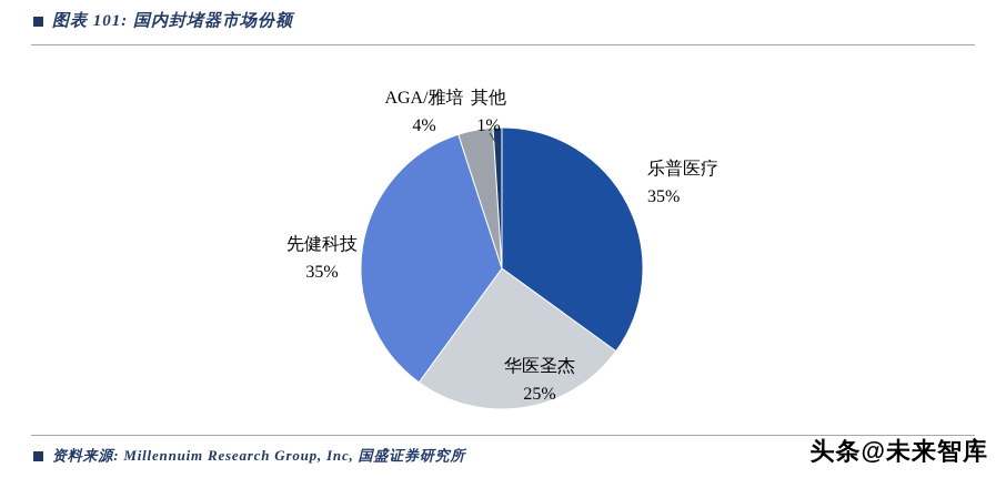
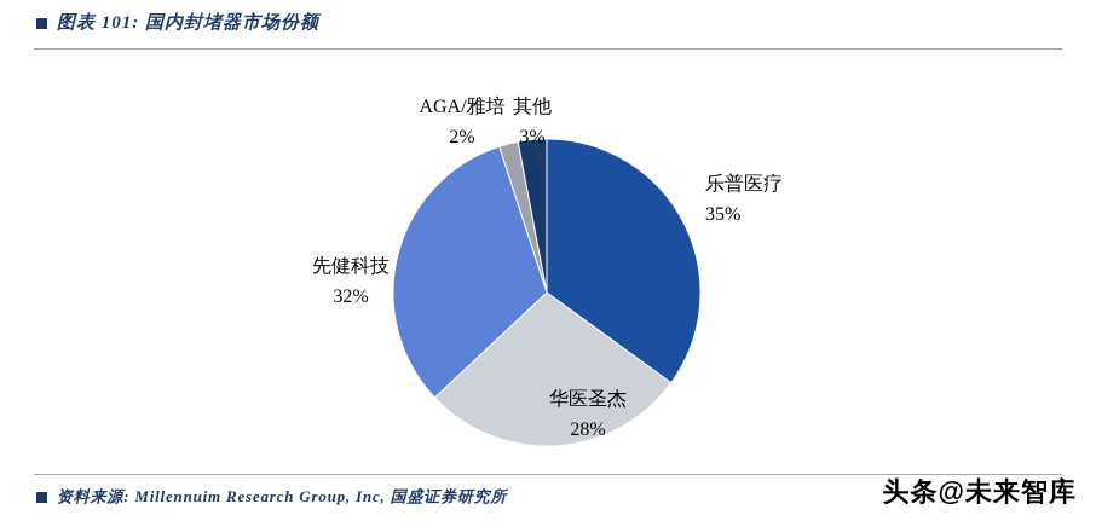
华医圣杰: 25% -> 28%
先健科技: 35% -> 32%
AGA/雅培: 4% -> 2%
其他: 1% -> 3%
